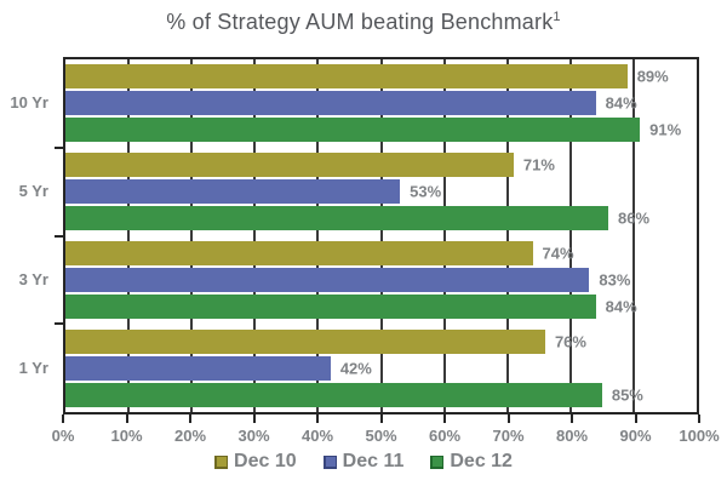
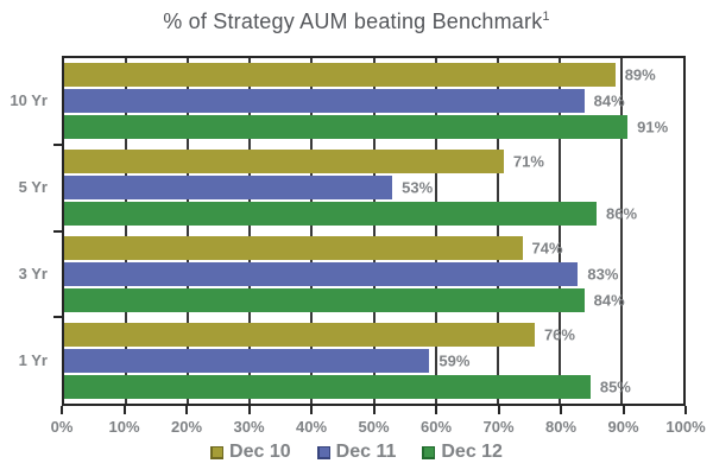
Dec 11/1 Yr: 42% -> 59%
